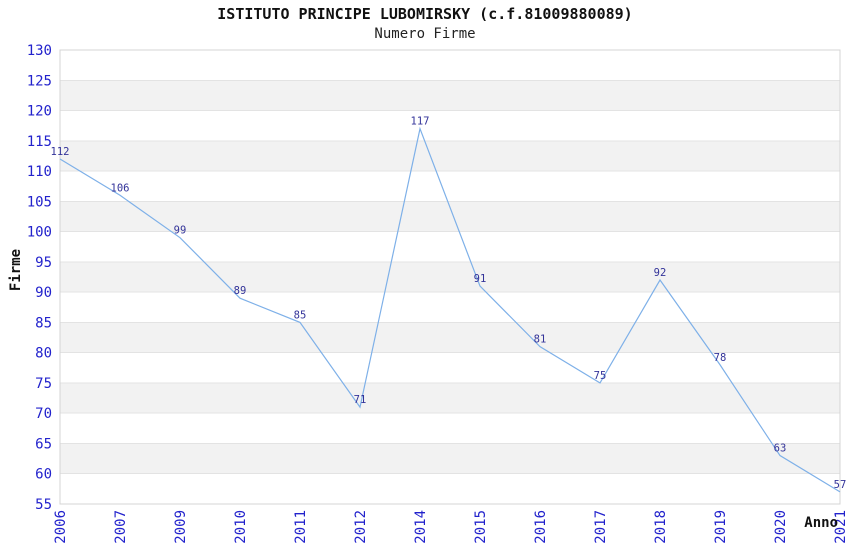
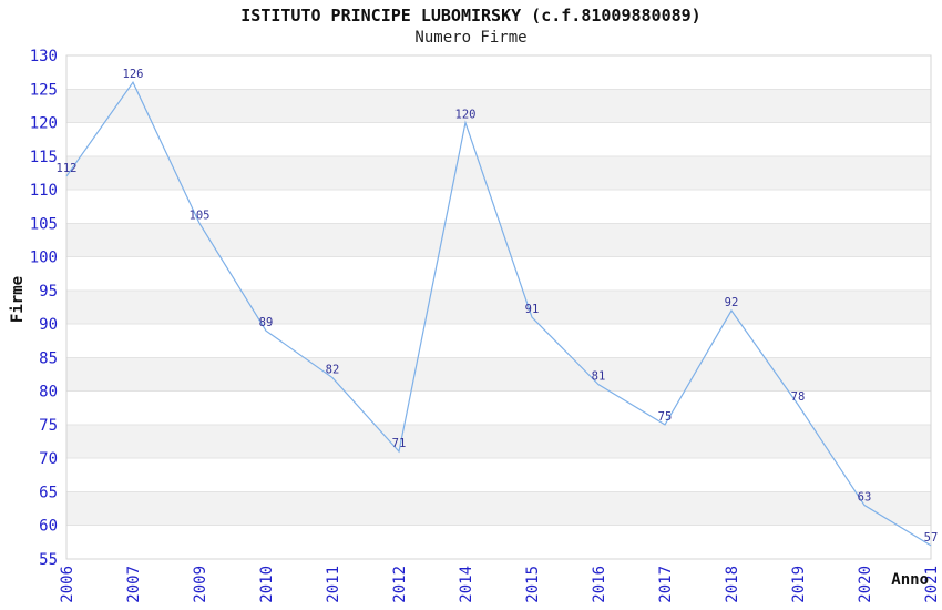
2007: 106 -> 126
2009: 99 -> 105
2011: 85 -> 82
2014: 117 -> 120
